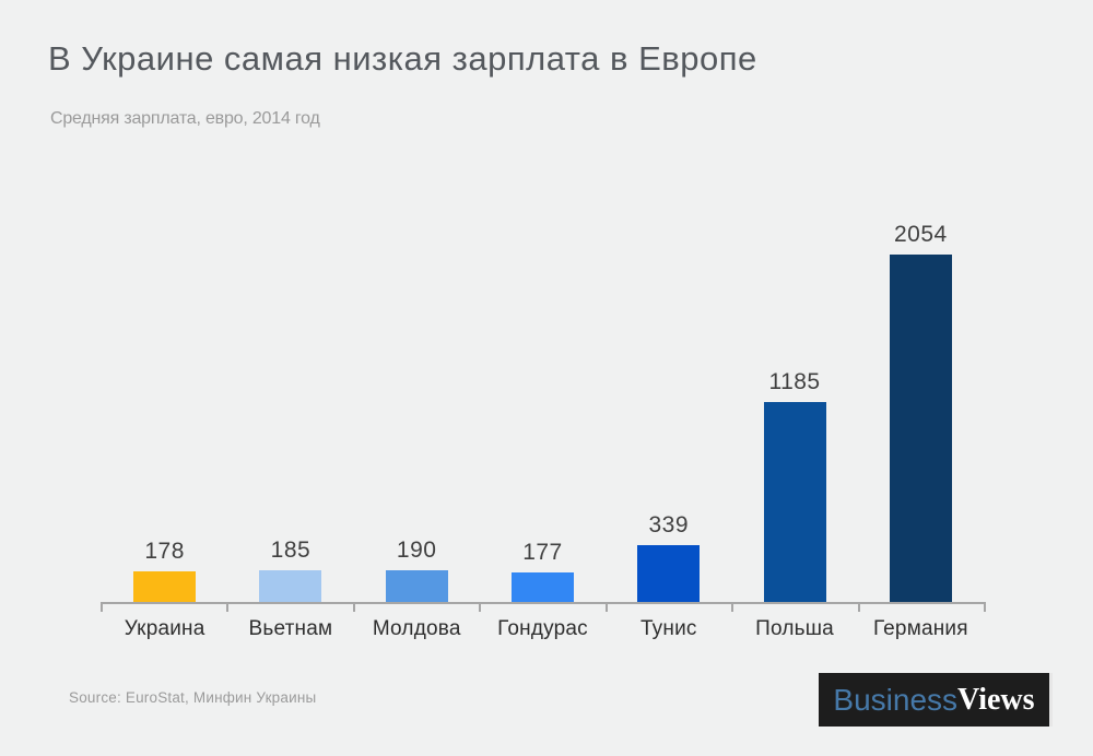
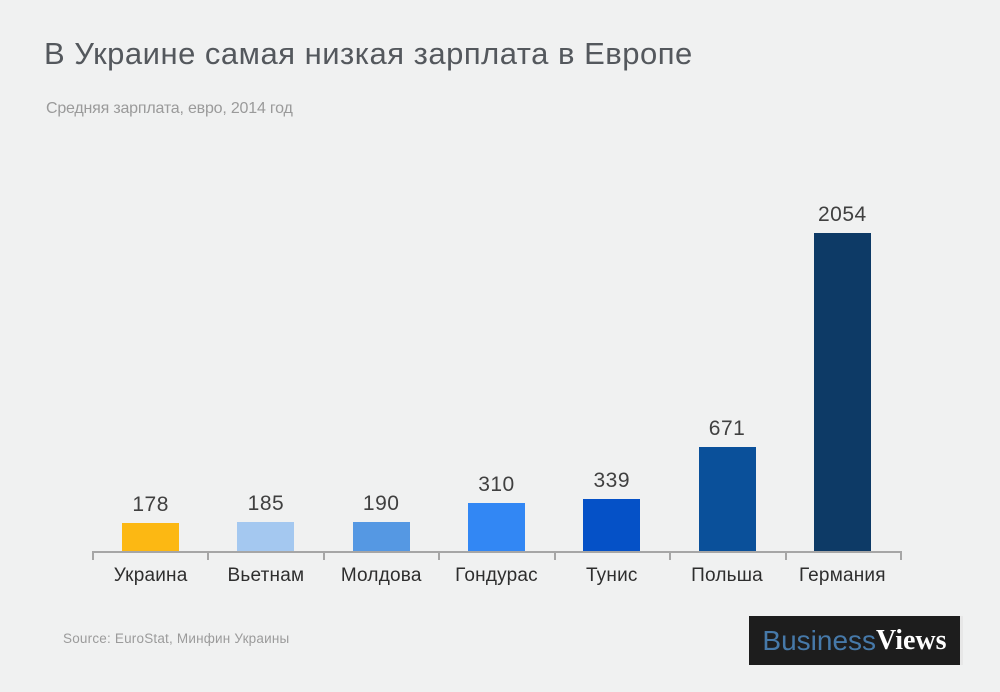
Гондурас: 177 -> 310
Польша: 1185 -> 671
